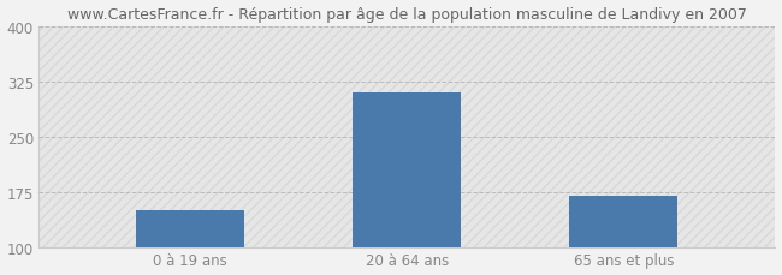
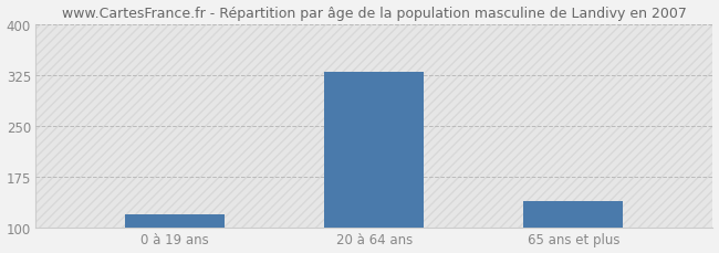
0 à 19 ans: 150 -> 120
20 à 64 ans: 310 -> 330
65 ans et plus: 170 -> 140
